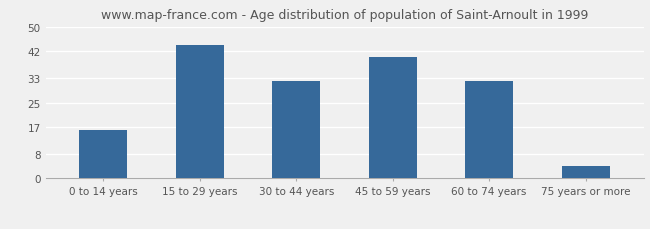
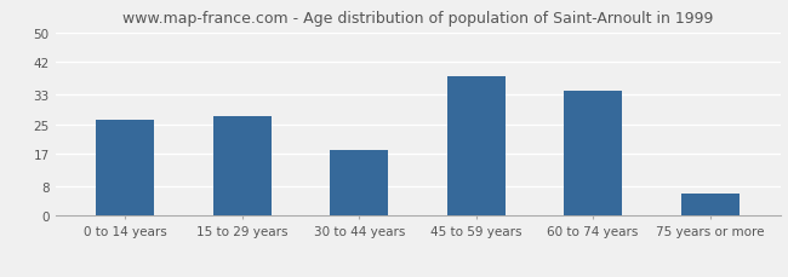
0 to 14 years: 16 -> 26
15 to 29 years: 44 -> 27
30 to 44 years: 32 -> 18
45 to 59 years: 40 -> 38
60 to 74 years: 32 -> 34
75 years or more: 4 -> 6
